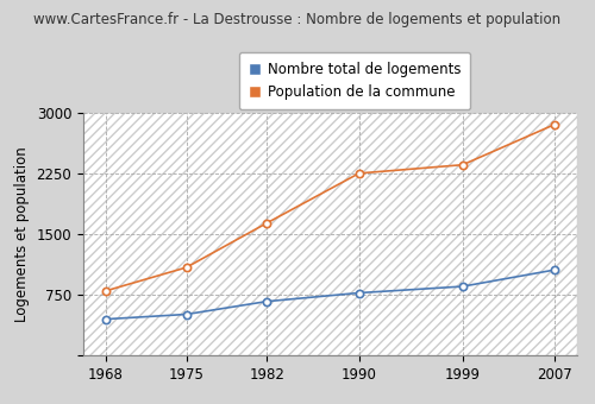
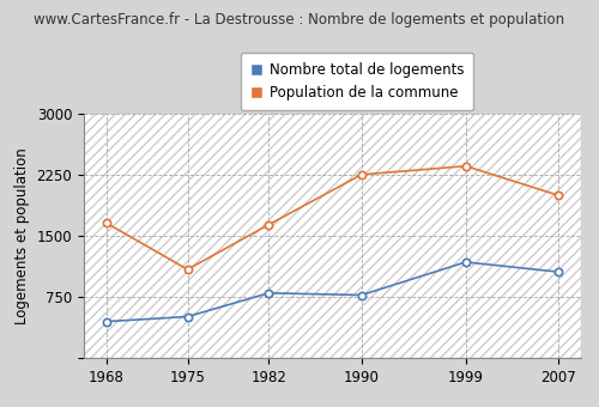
Population de la commune/1968: 800 -> 1660
Nombre total de logements/1982: 670 -> 800
Nombre total de logements/1999: 860 -> 1180
Population de la commune/2007: 2860 -> 2000
